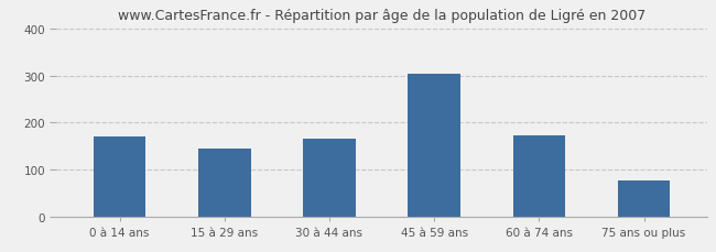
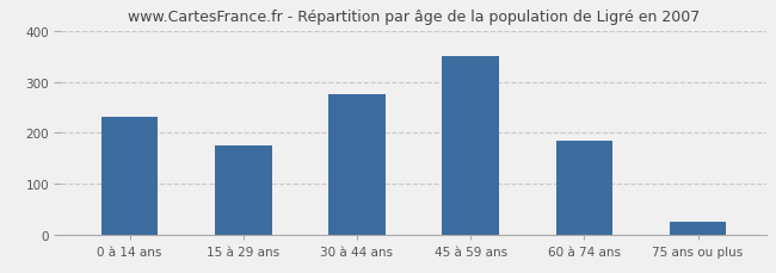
0 à 14 ans: 170 -> 230
15 à 29 ans: 145 -> 175
30 à 44 ans: 165 -> 275
45 à 59 ans: 303 -> 350
60 à 74 ans: 172 -> 185
75 ans ou plus: 78 -> 25
